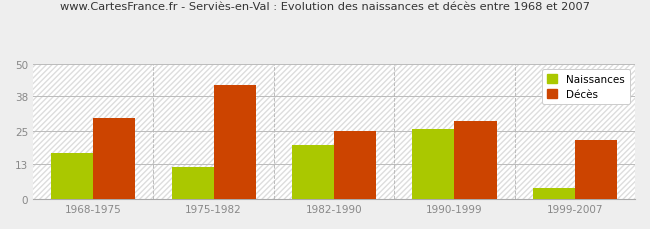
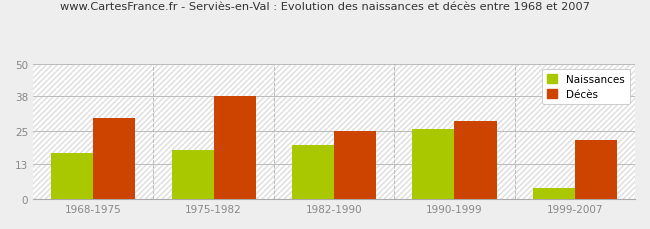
Naissances/1975-1982: 12 -> 18
Décès/1975-1982: 42 -> 38
